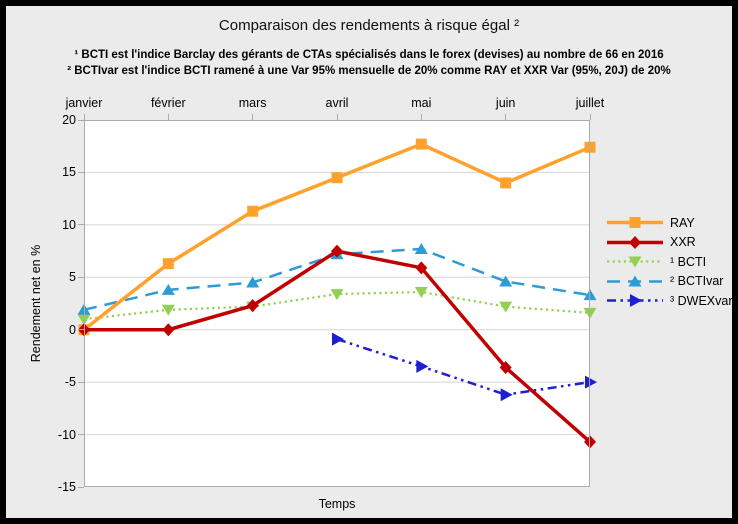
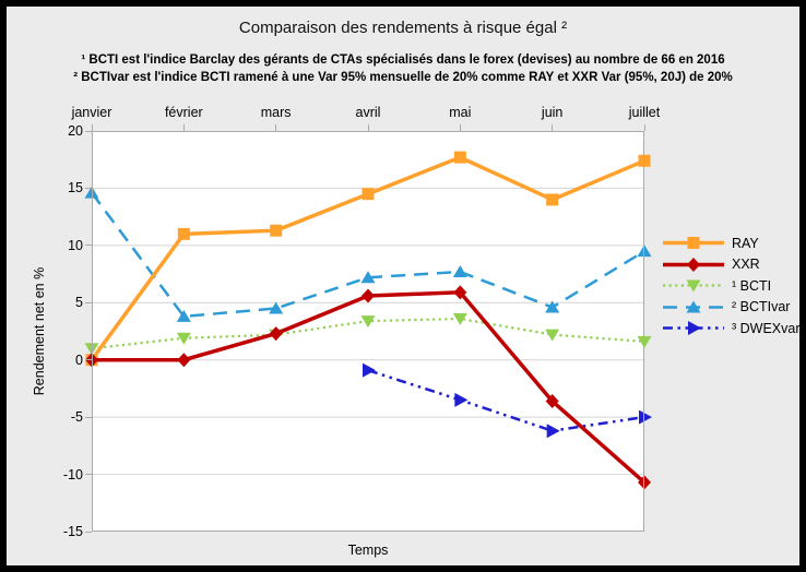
² BCTIvar/janvier: 1.9 -> 14.6
RAY/février: 6.3 -> 11.0
XXR/avril: 7.5 -> 5.6
² BCTIvar/juillet: 3.3 -> 9.5
